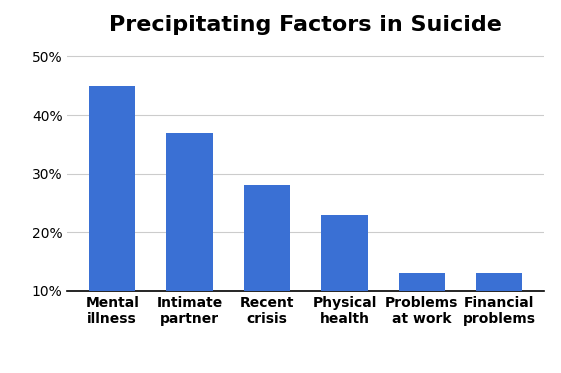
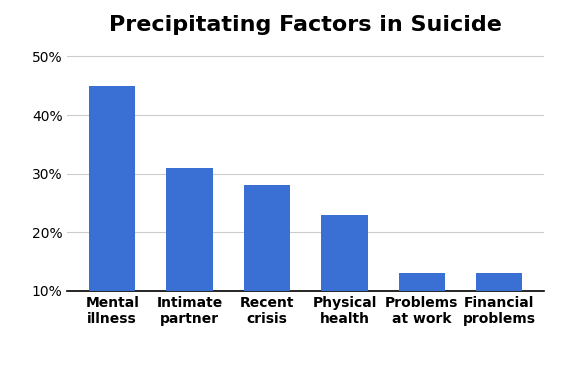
Intimate partner: 37% -> 31%
